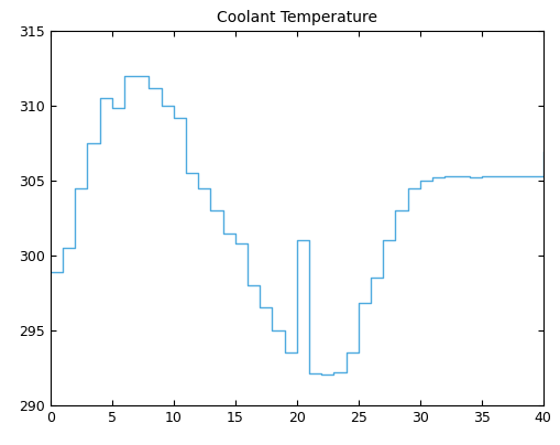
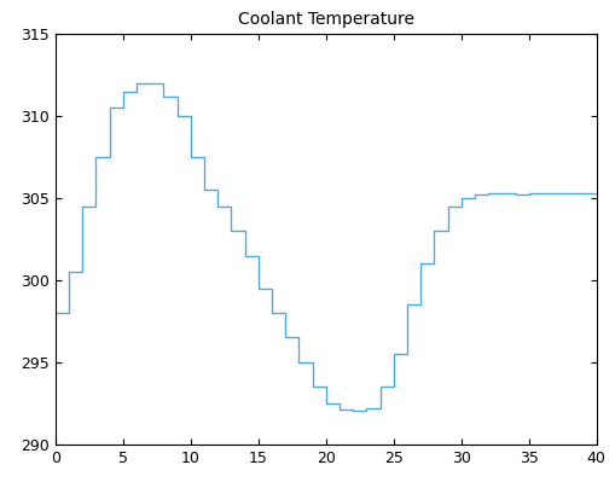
0: 298.9 -> 298.0
5: 309.9 -> 311.5
10: 309.2 -> 307.5
15: 300.8 -> 299.5
20: 301.0 -> 292.5
25: 296.8 -> 295.5
40: 306.9 -> 305.3
